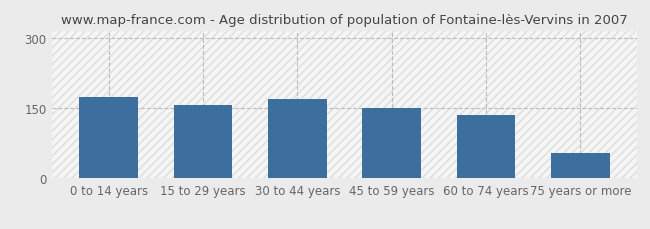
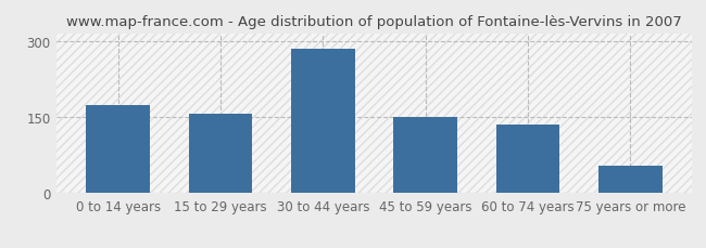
30 to 44 years: 170 -> 285
